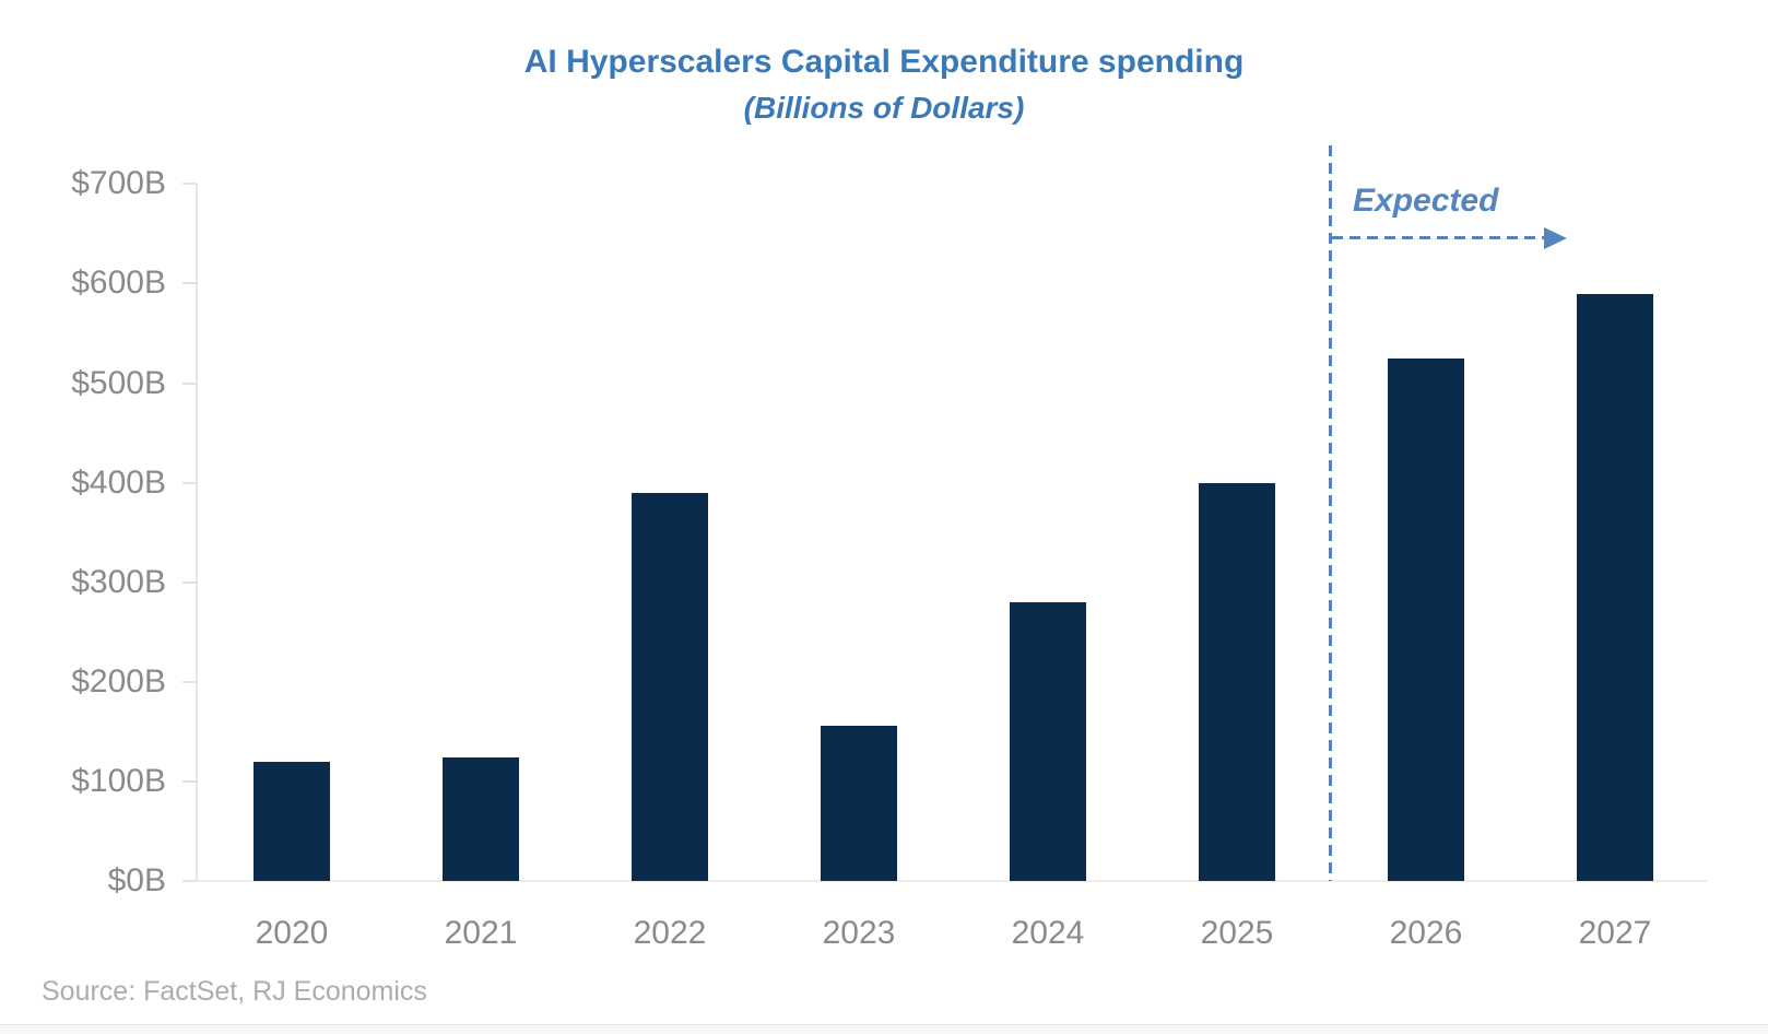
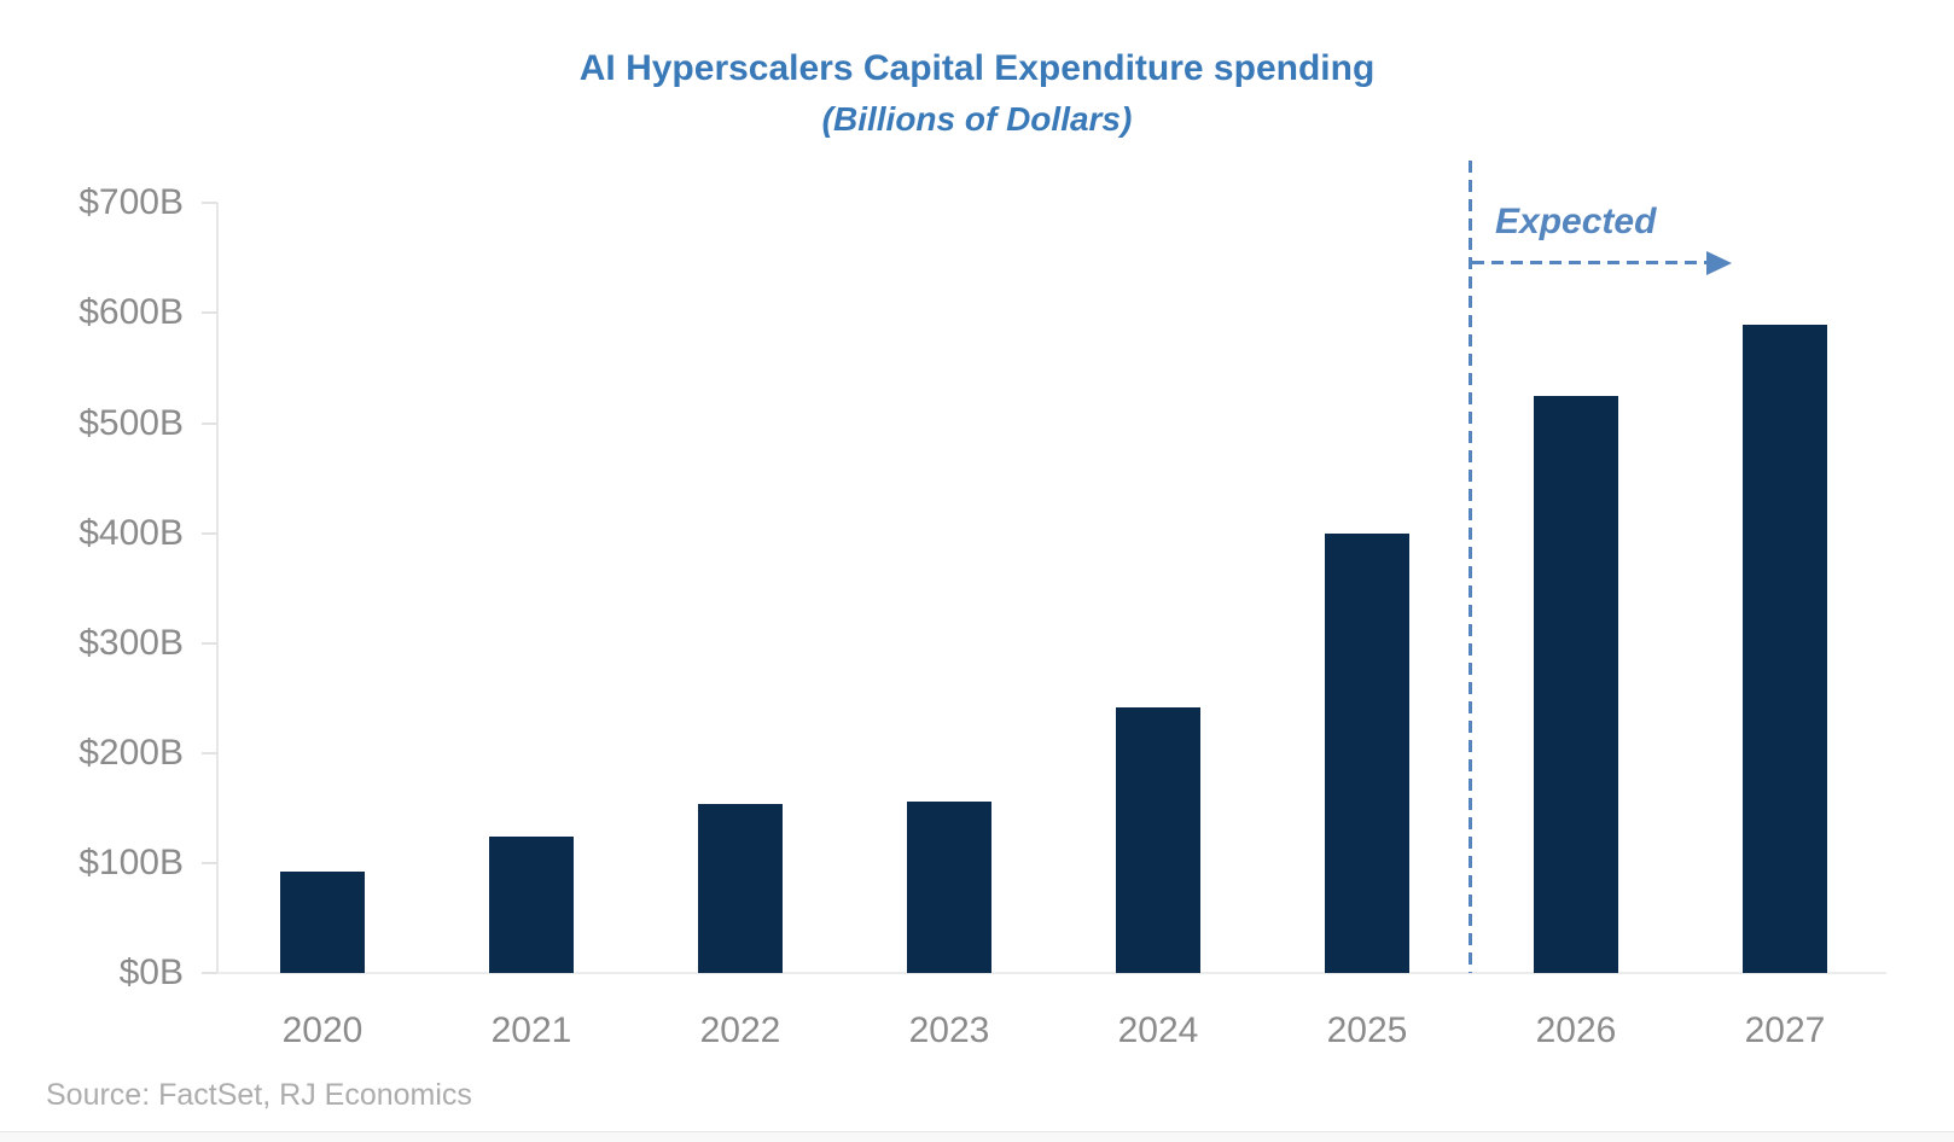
2020: $120B -> $90B
2022: $390B -> $150B
2024: $280B -> $240B
